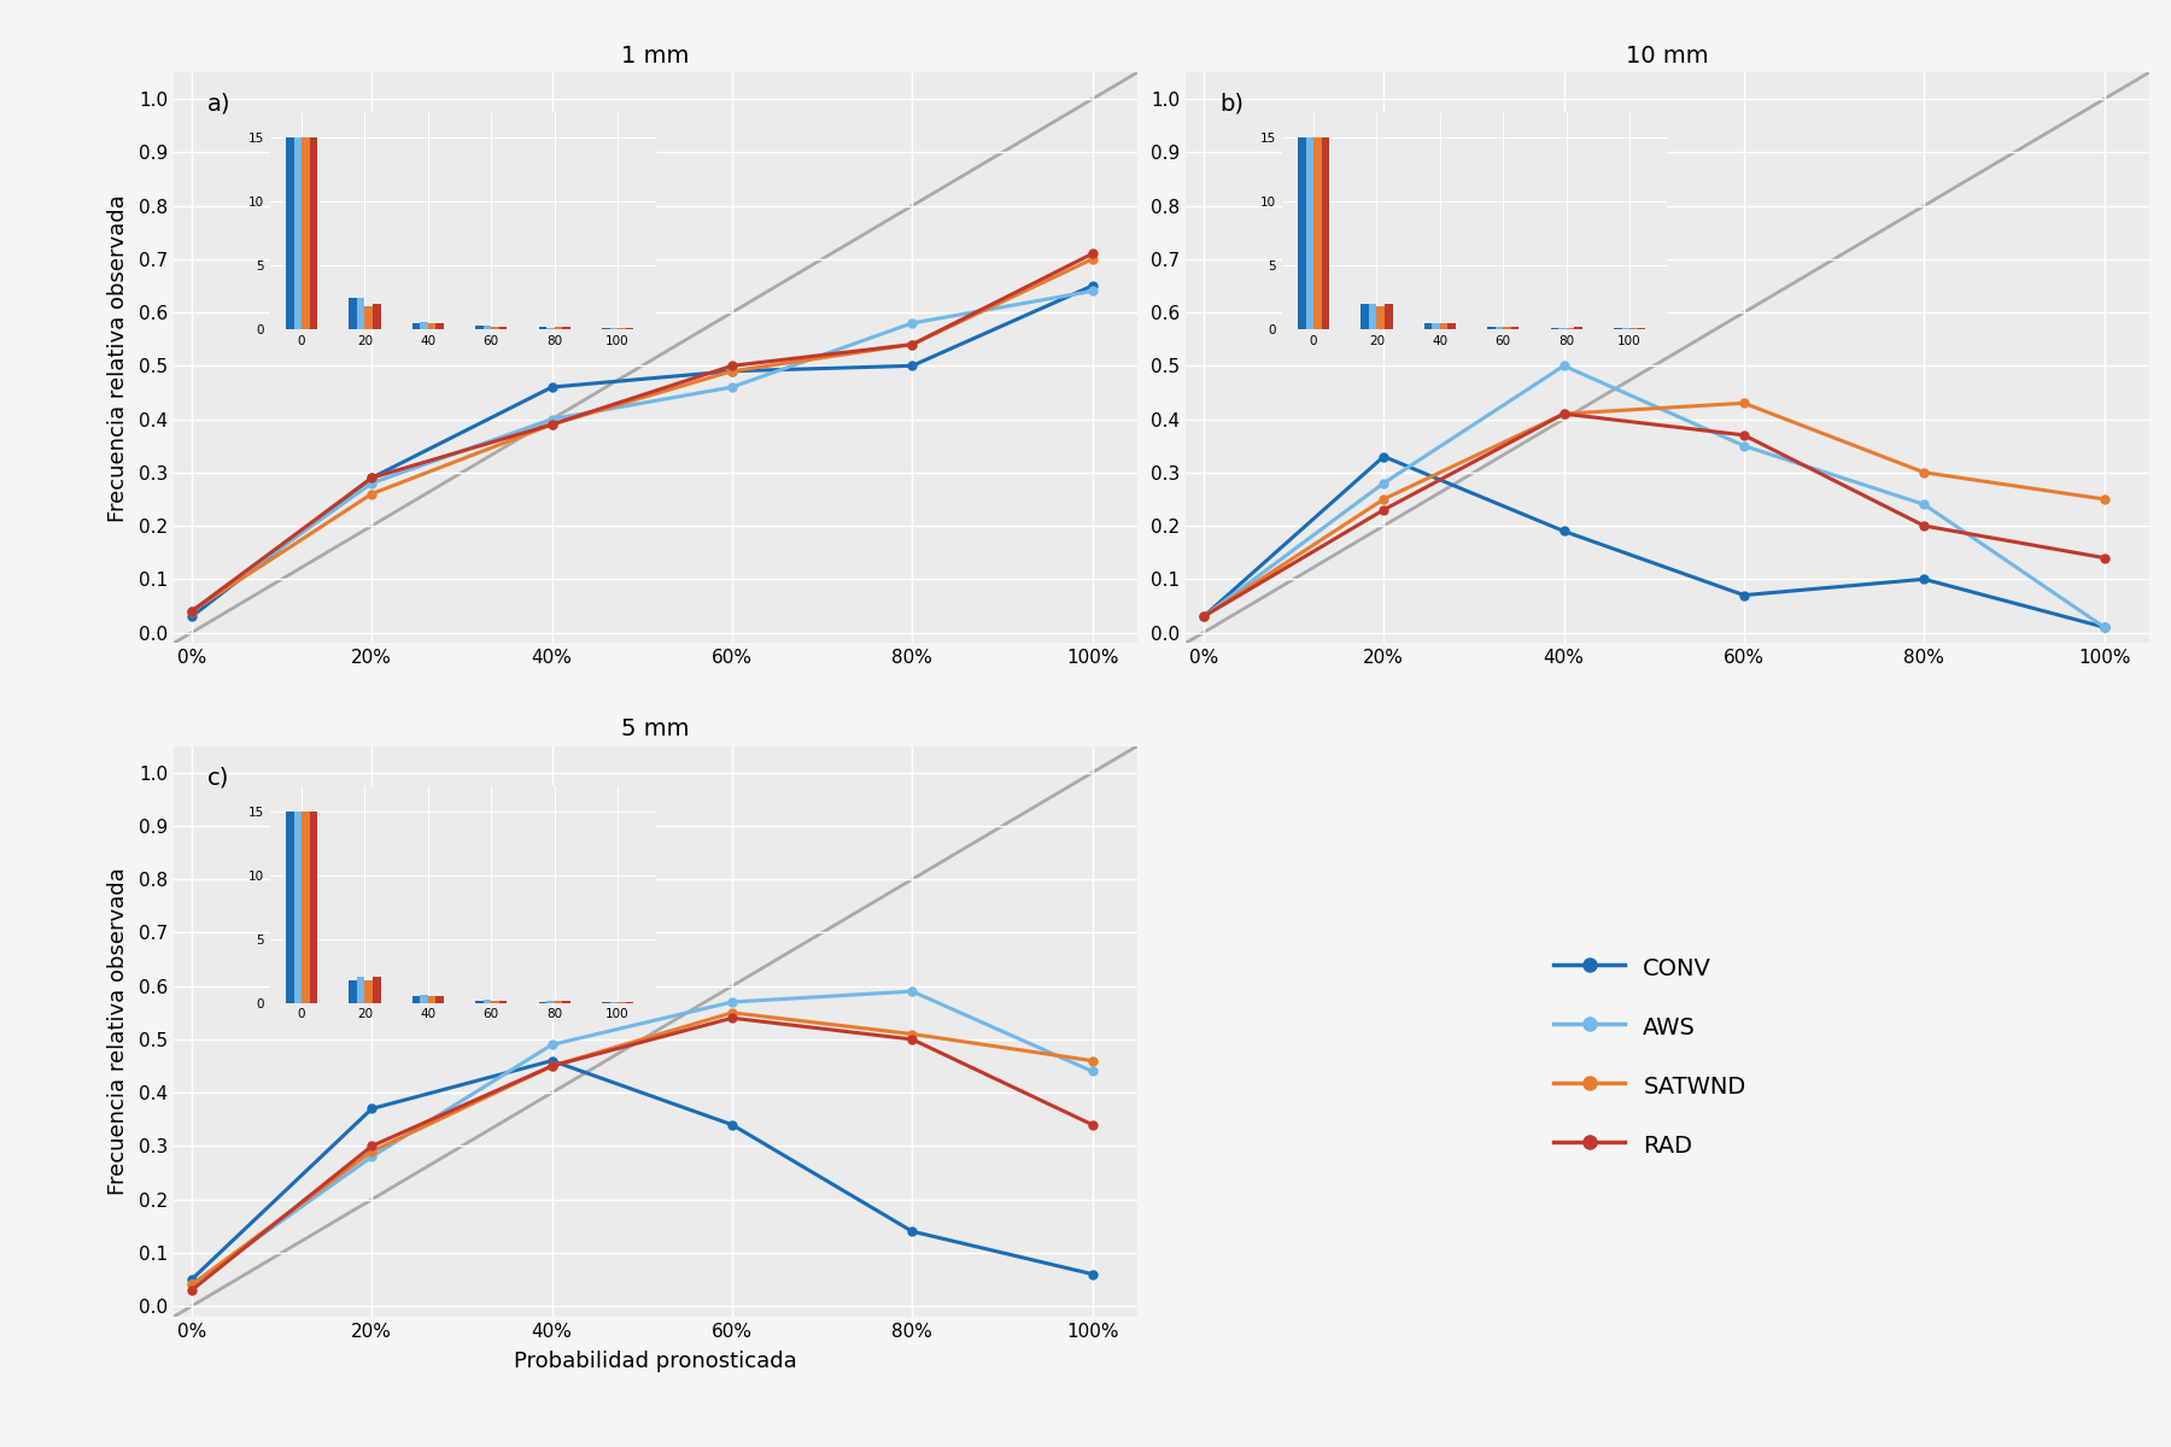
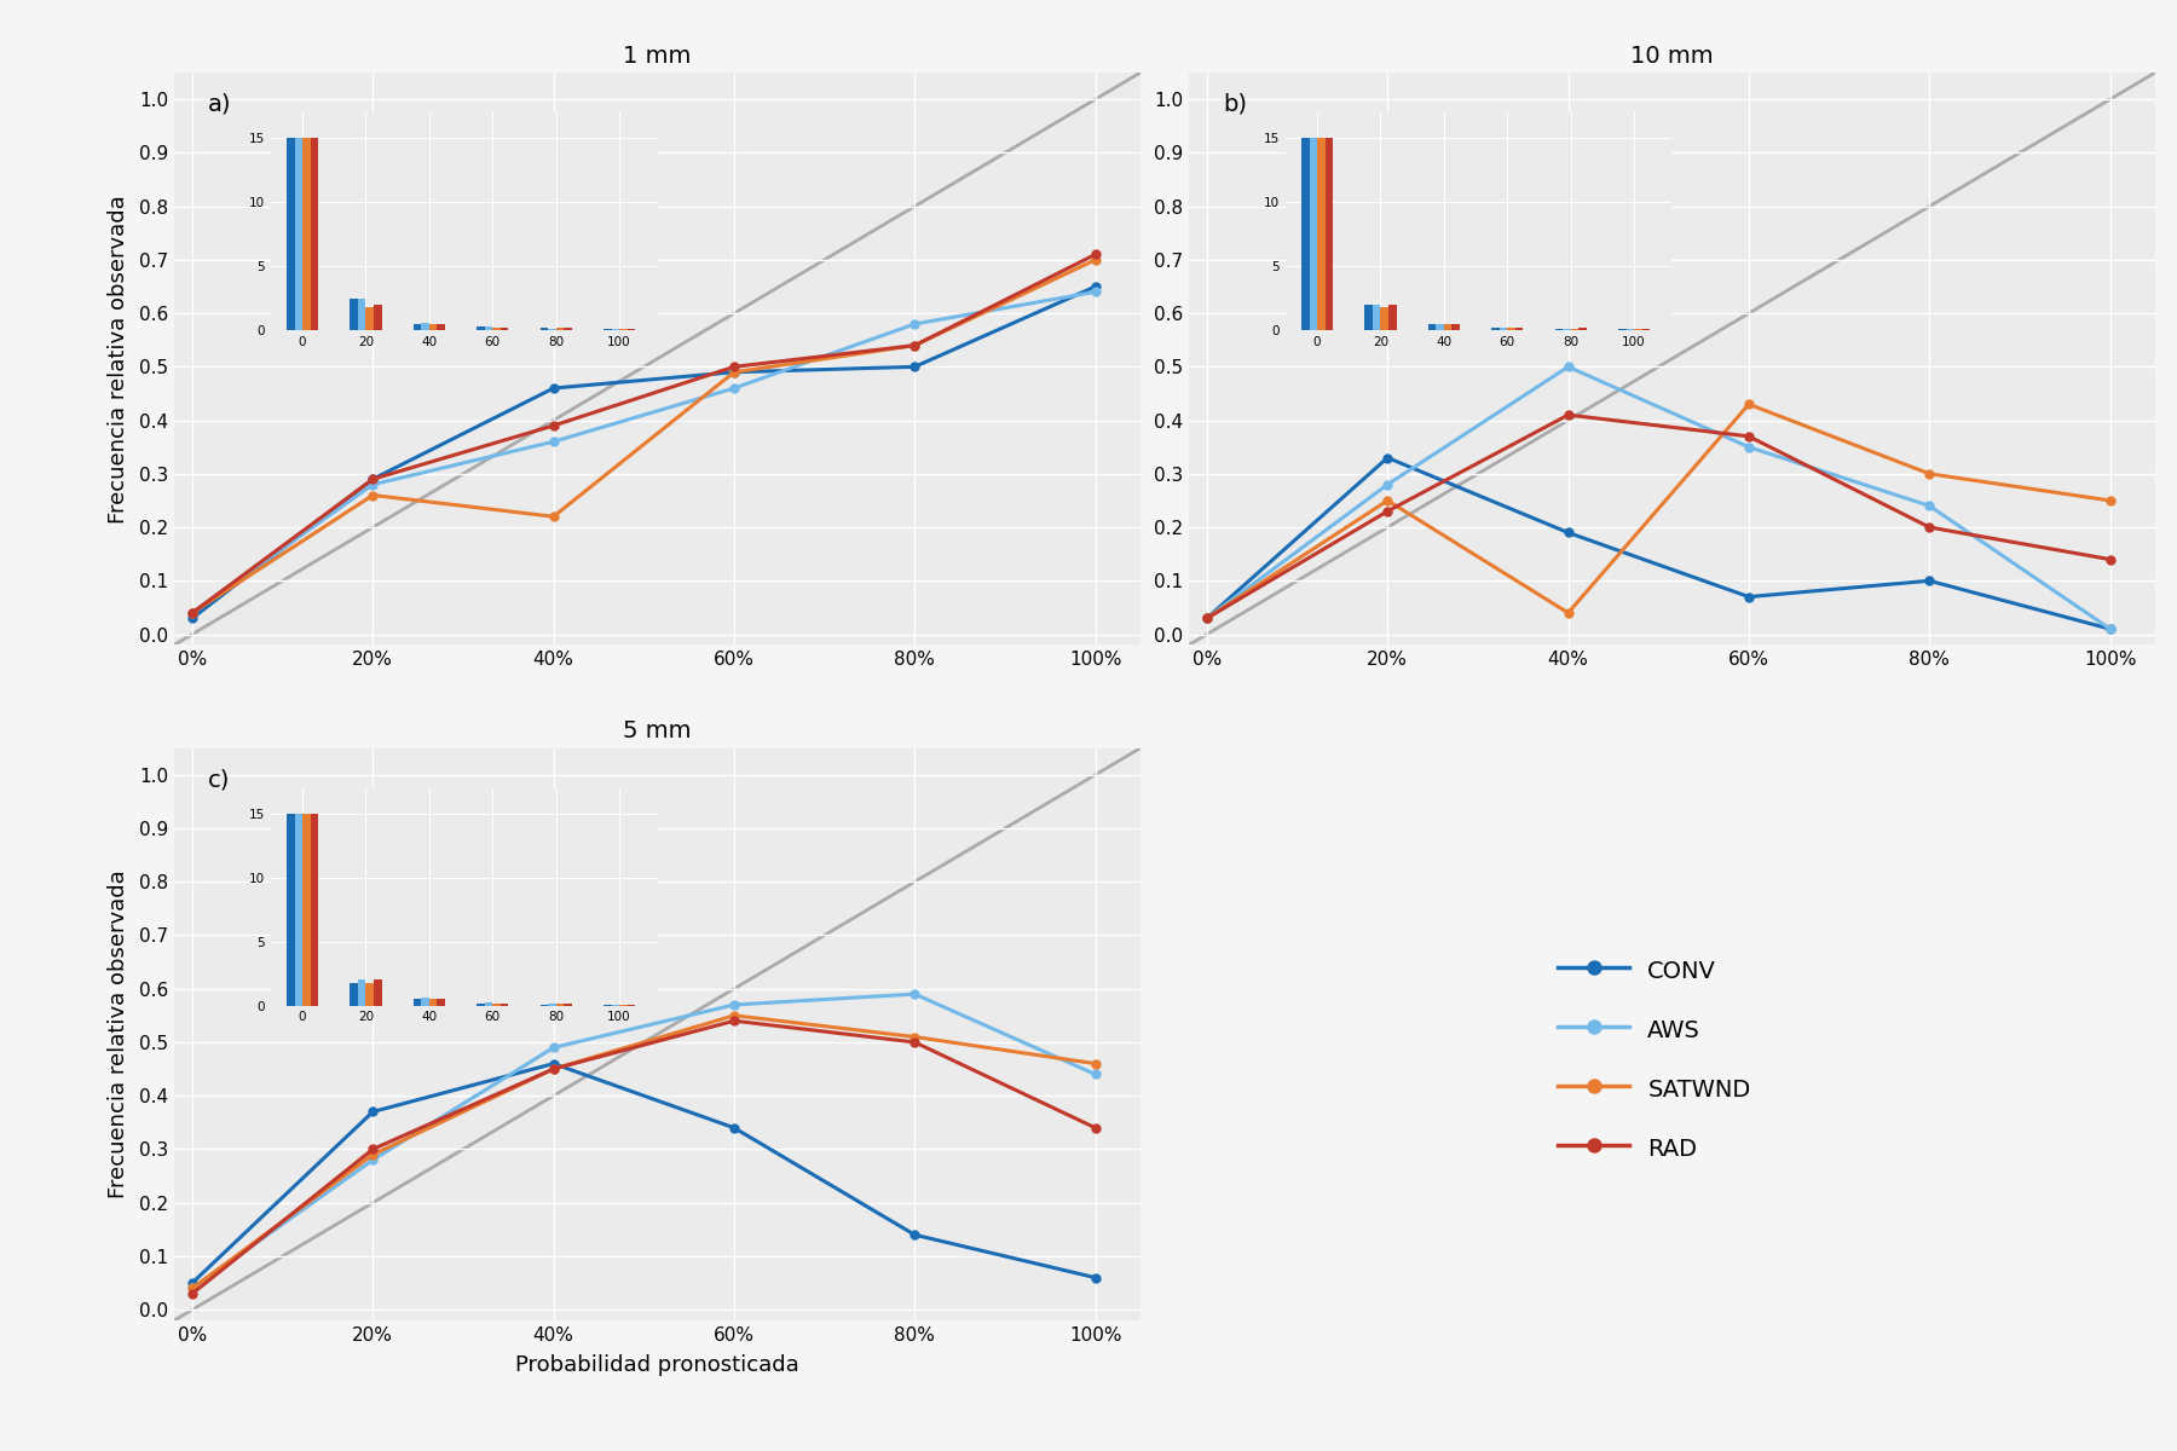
1 mm/AWS/40%: 0.40 -> 0.36
1 mm/SATWND/40%: 0.39 -> 0.22
10 mm/SATWND/40%: 0.41 -> 0.04
